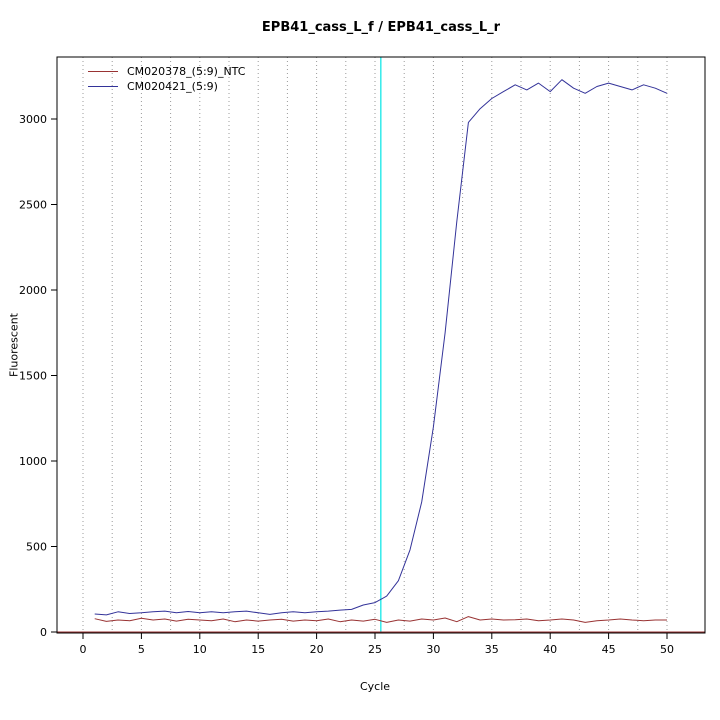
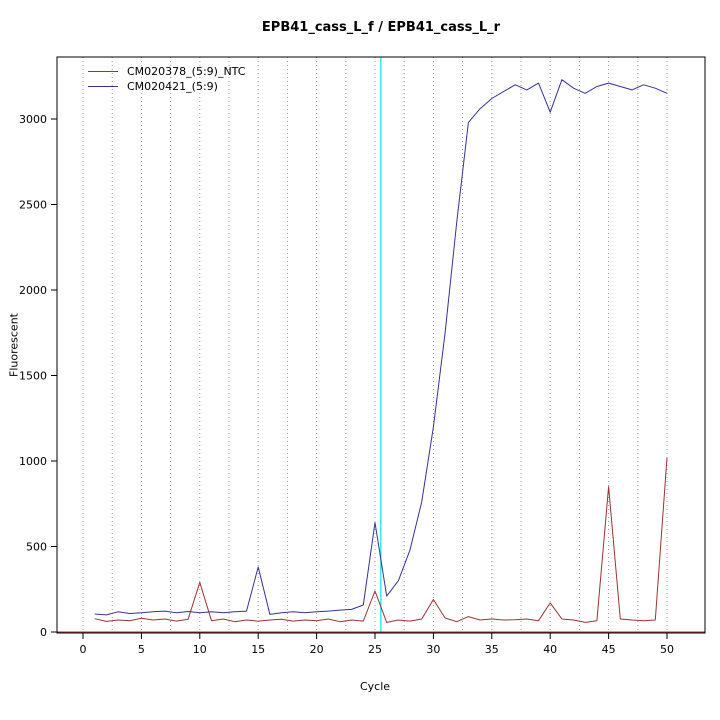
CM020378_(5:9)_NTC/10: 70 -> 290
CM020421_(5:9)/15: 110 -> 380
CM020378_(5:9)_NTC/25: 70 -> 240
CM020421_(5:9)/25: 170 -> 640
CM020378_(5:9)_NTC/30: 70 -> 190
CM020378_(5:9)_NTC/40: 70 -> 170
CM020421_(5:9)/40: 3160 -> 3040
CM020378_(5:9)_NTC/45: 70 -> 850
CM020378_(5:9)_NTC/50: 70 -> 1020
